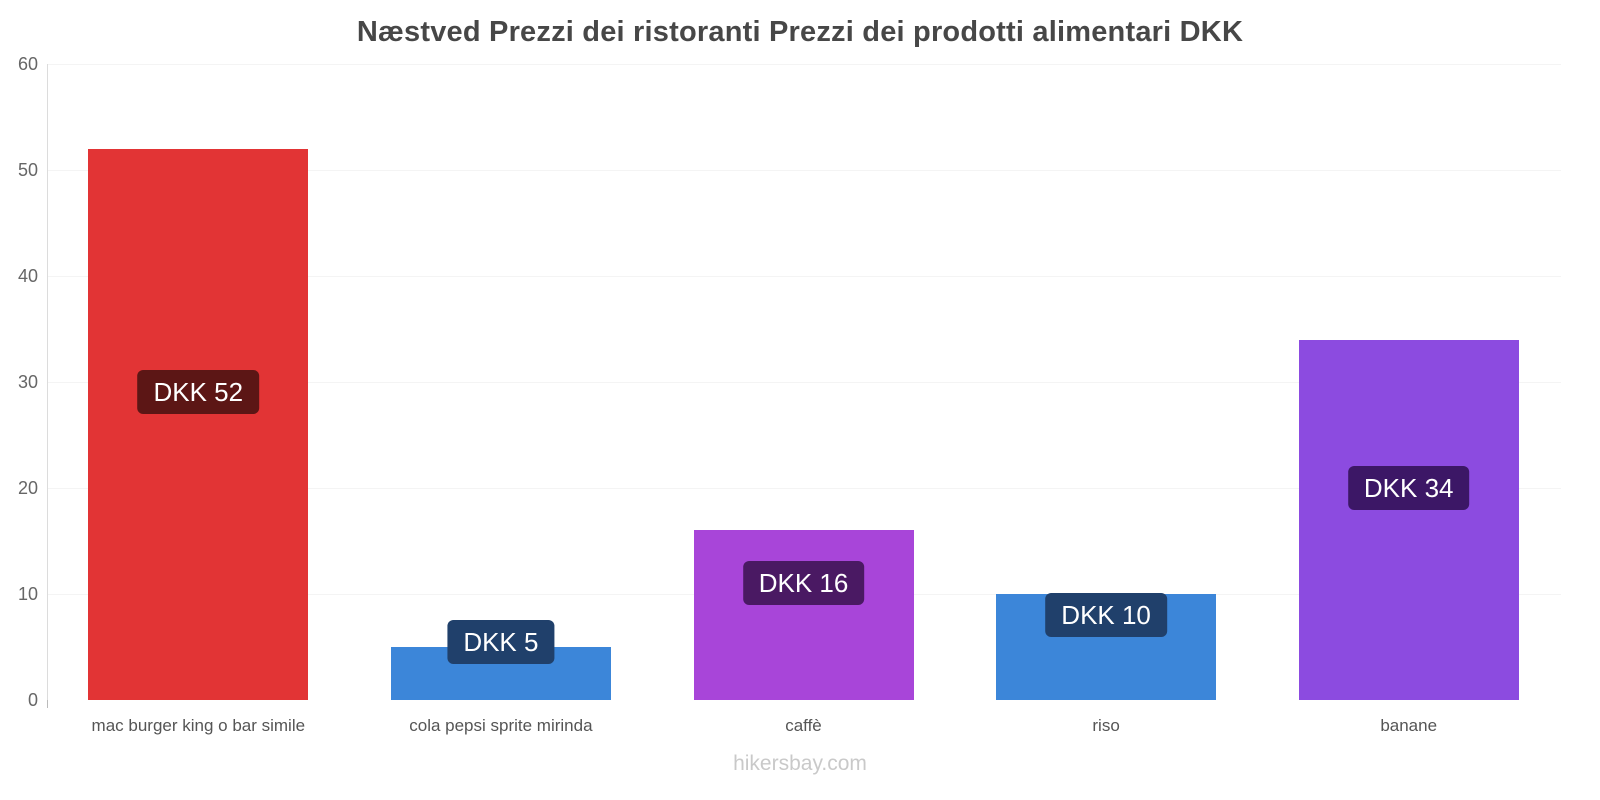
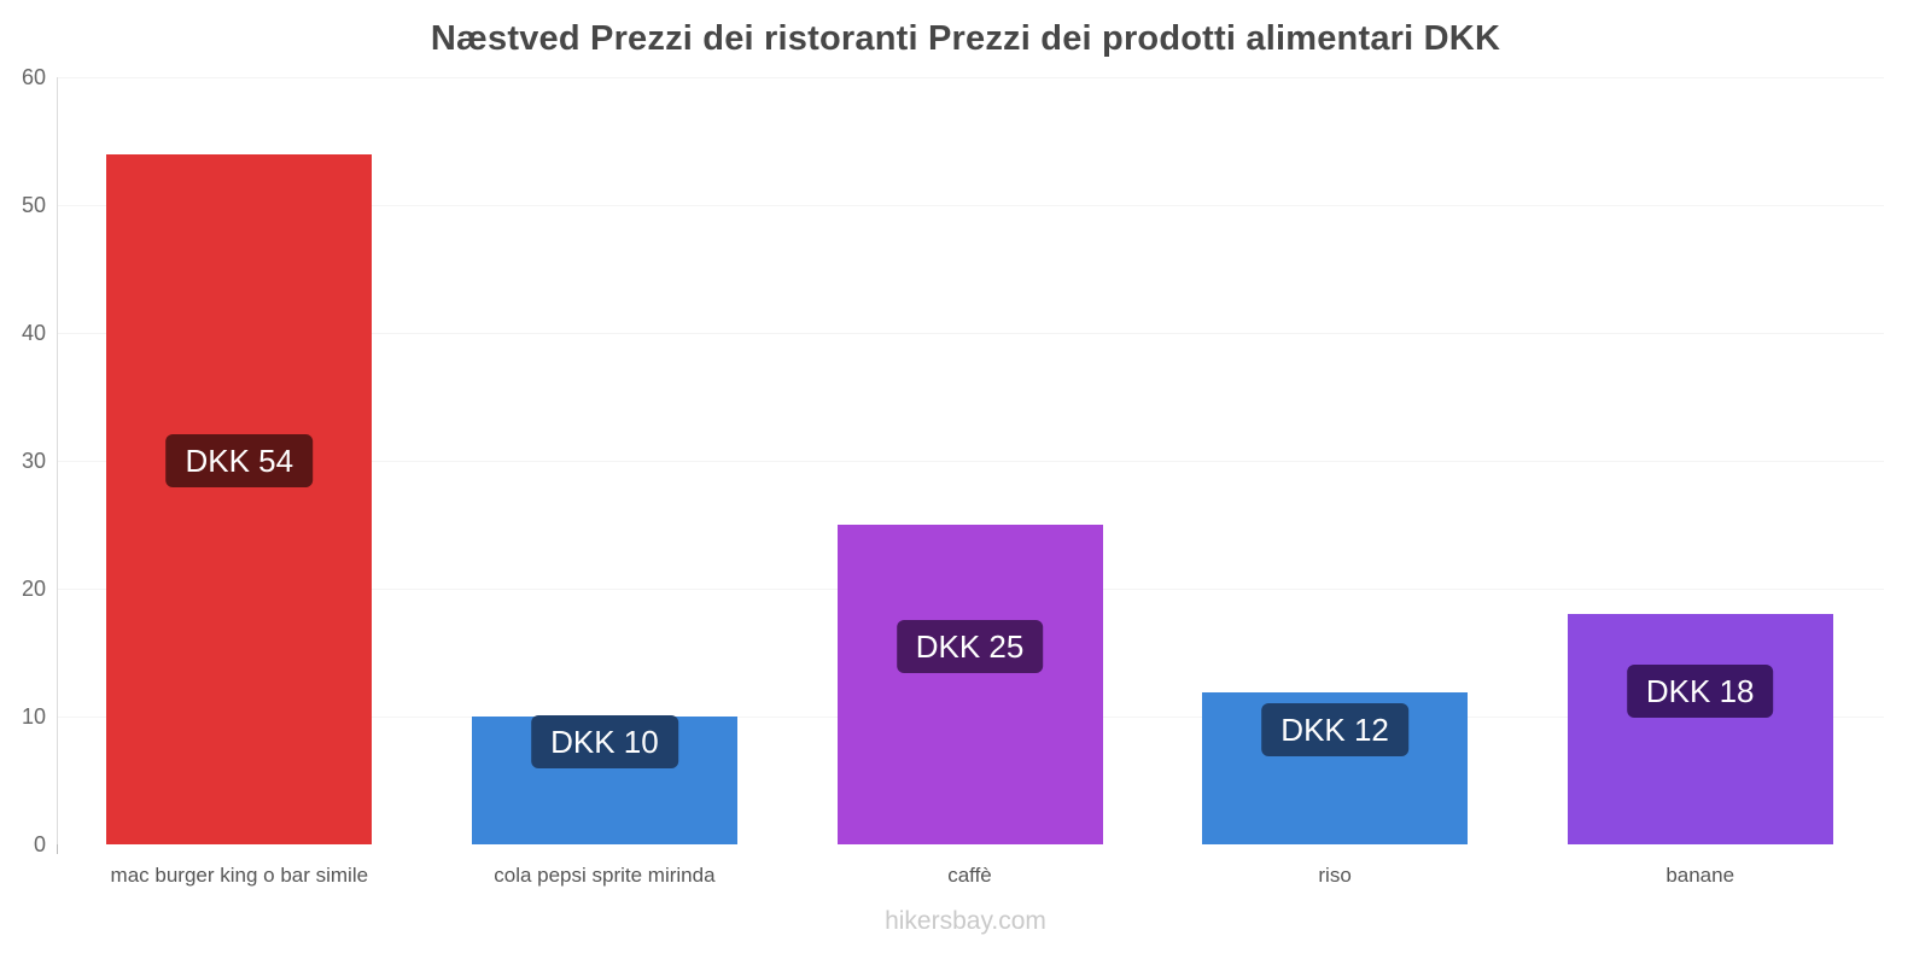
mac burger king o bar simile: 52 -> 54
cola pepsi sprite mirinda: 5 -> 10
caffè: 16 -> 25
riso: 10 -> 12
banane: 34 -> 18
